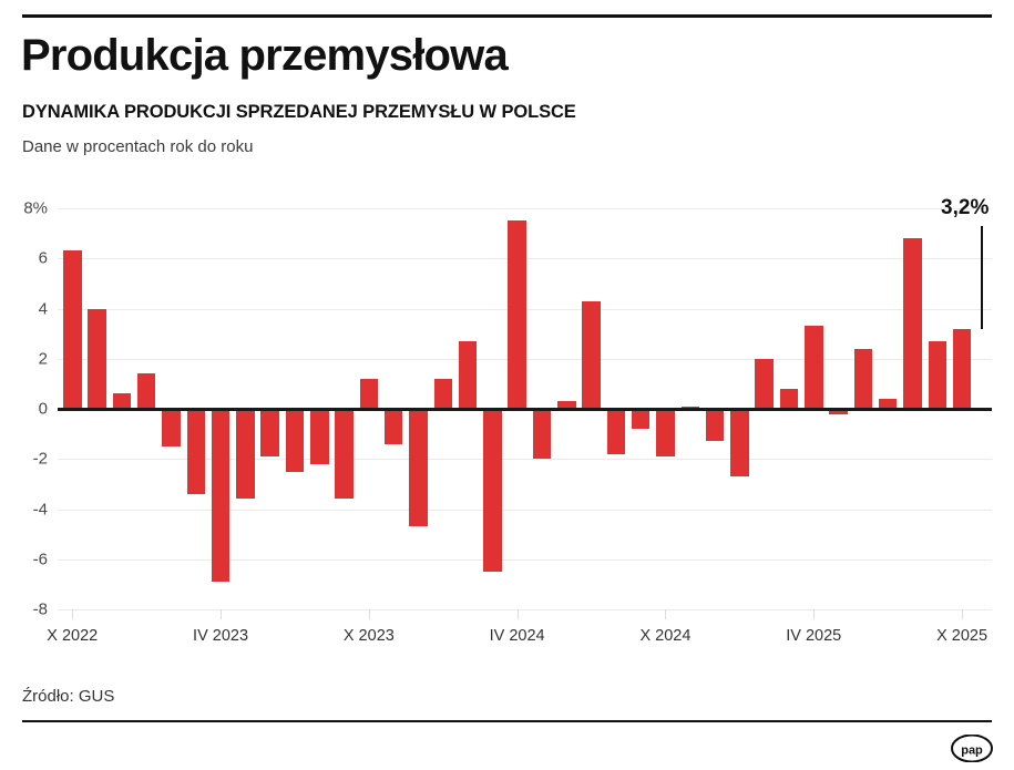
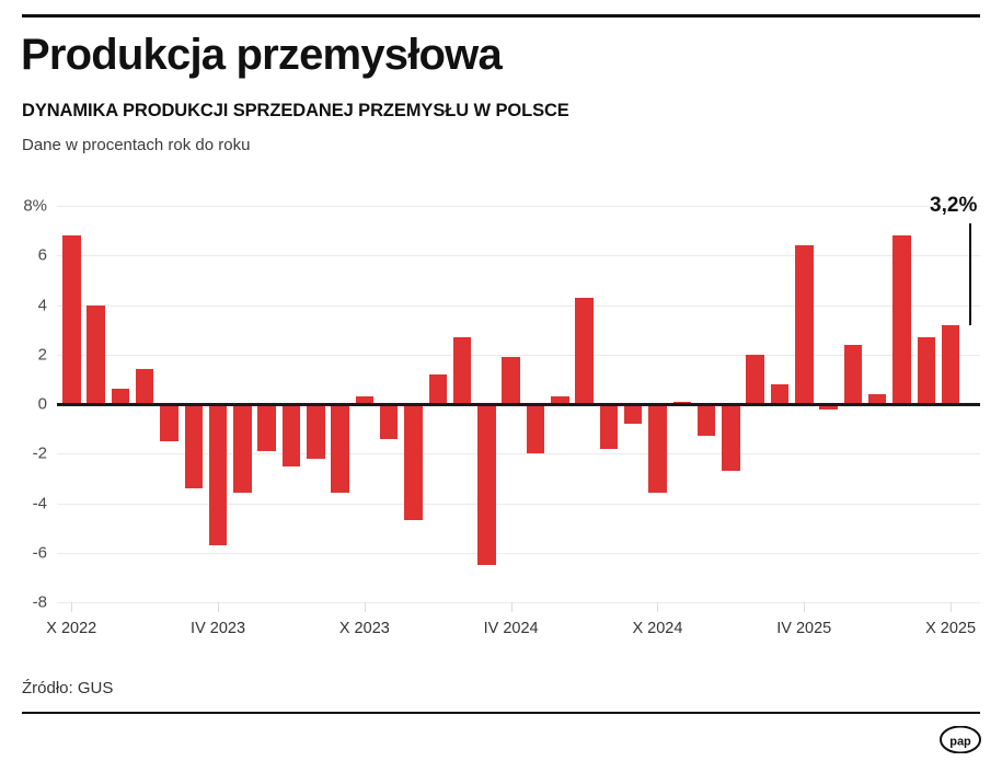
X 2022: 6.3% -> 6.8%
IV 2023: -6.9% -> -5.7%
X 2023: 1.2% -> 0.3%
IV 2024: 7.5% -> 1.9%
X 2024: -1.9% -> -3.6%
IV 2025: 3.3% -> 6.4%
